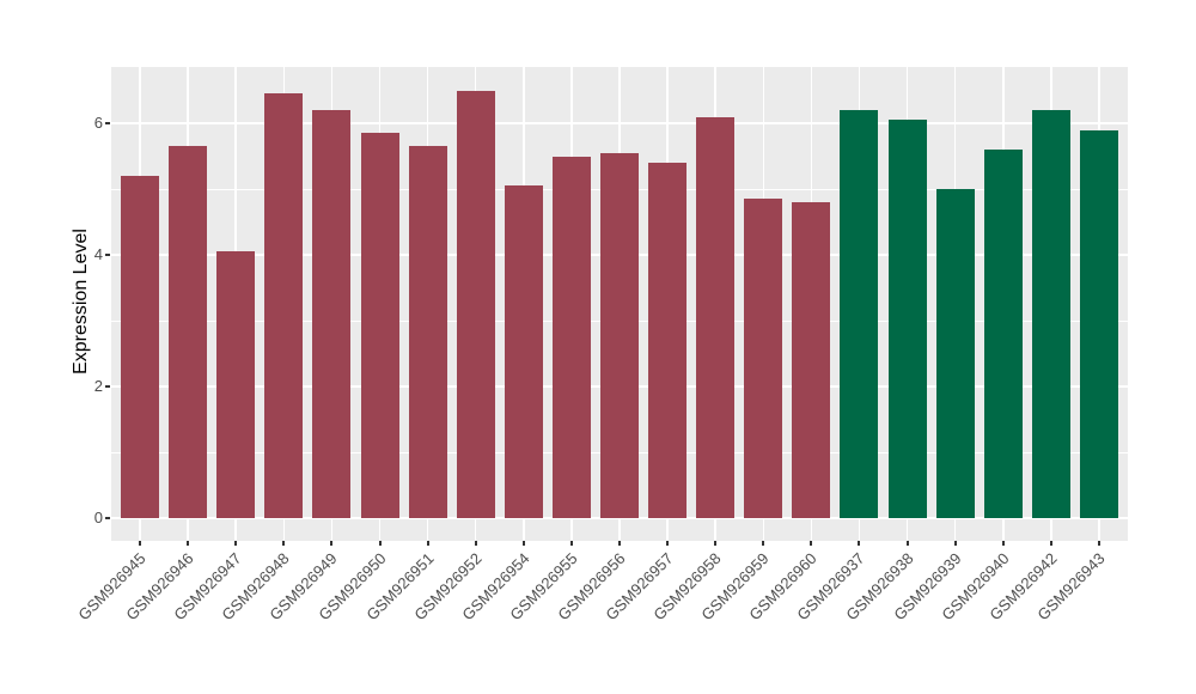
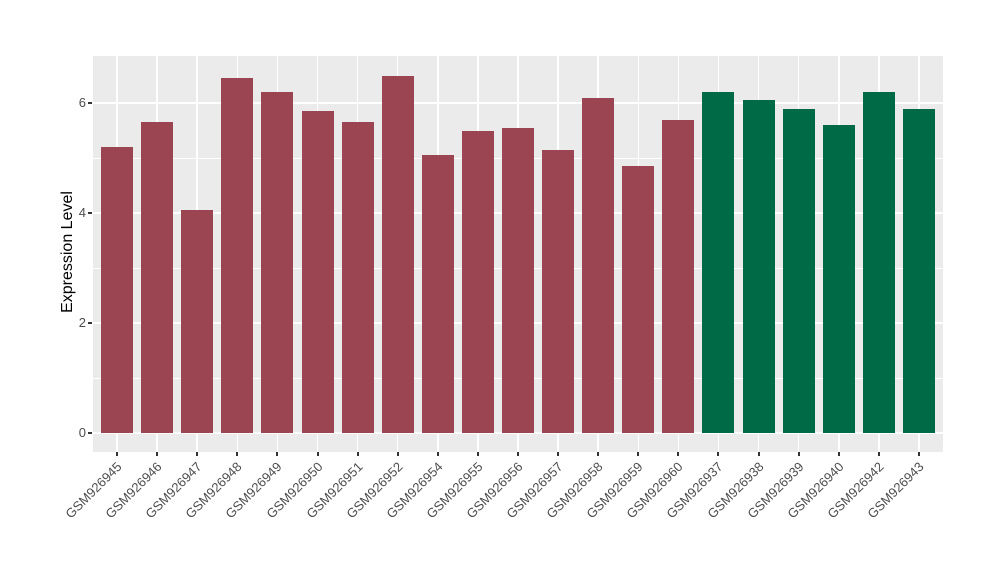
GSM926957: 5.4 -> 5.2
GSM926960: 4.8 -> 5.7
GSM926939: 5.0 -> 5.9
